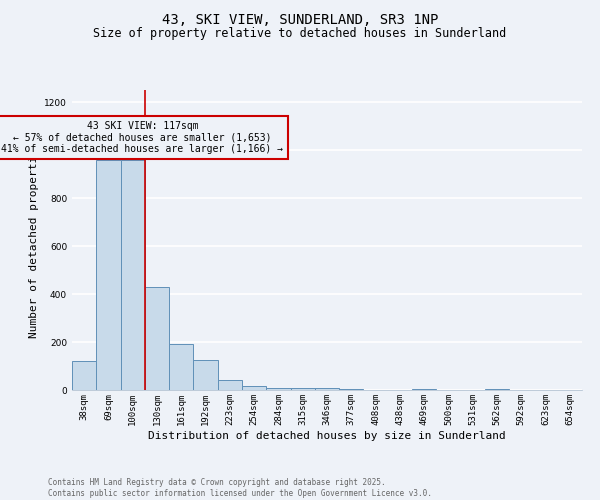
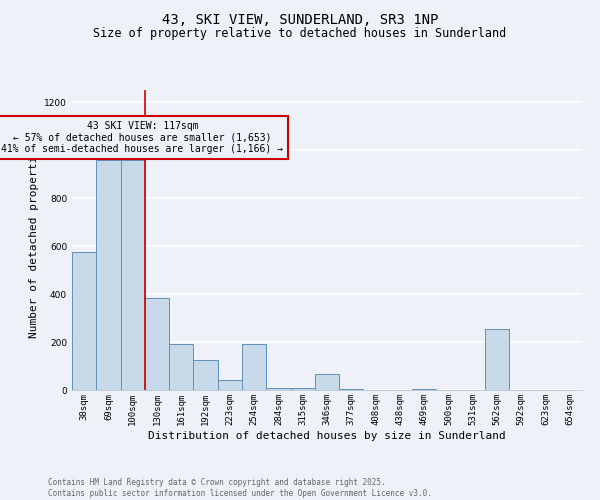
38sqm: 120 -> 575
130sqm: 430 -> 385
254sqm: 18 -> 190
346sqm: 8 -> 65
562sqm: 5 -> 255
